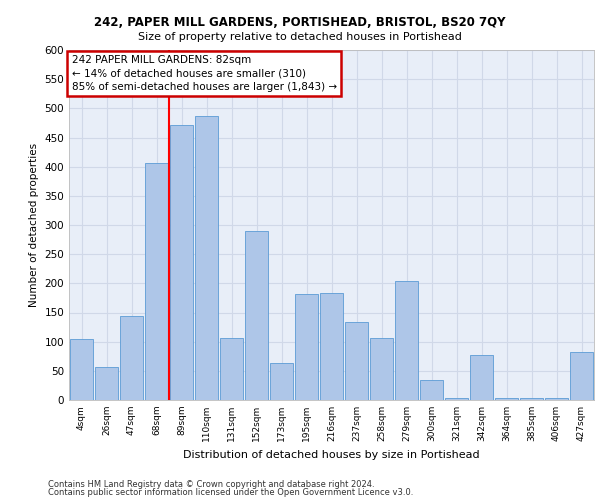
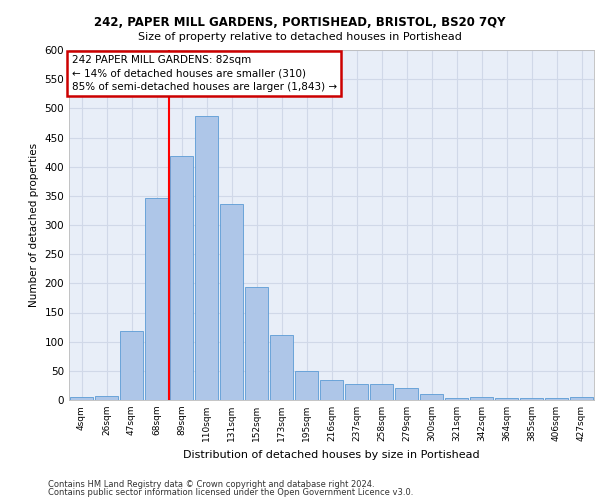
4sqm: 104 -> 6
26sqm: 56 -> 7
47sqm: 144 -> 118
68sqm: 406 -> 346
89sqm: 472 -> 419
131sqm: 106 -> 336
152sqm: 290 -> 193
173sqm: 64 -> 112
195sqm: 182 -> 50
216sqm: 184 -> 35
237sqm: 134 -> 27
258sqm: 106 -> 27
279sqm: 204 -> 20
300sqm: 34 -> 10
342sqm: 78 -> 5
427sqm: 82 -> 6
